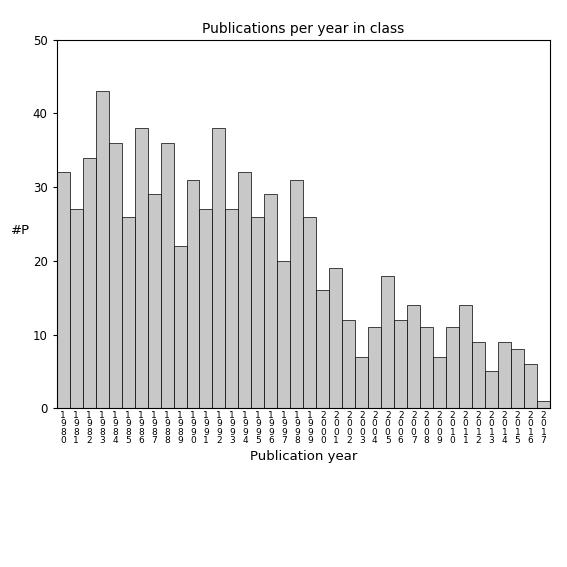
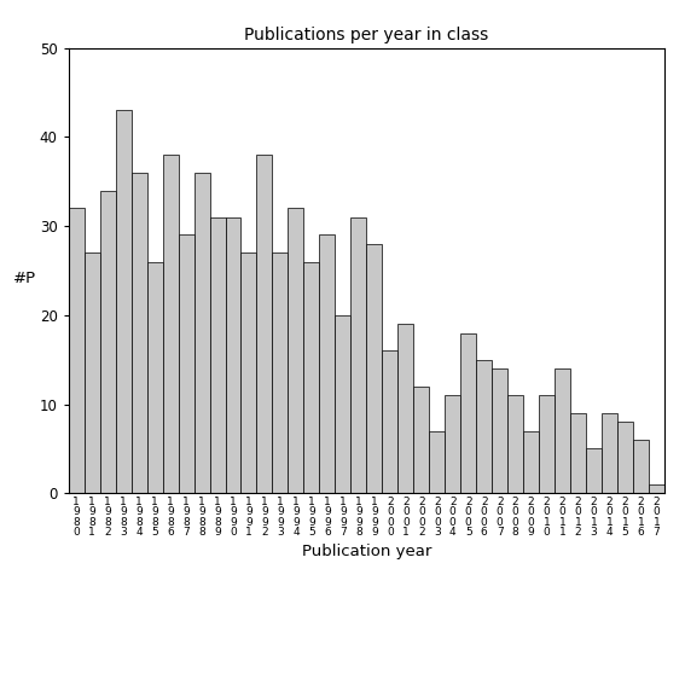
1 9 8 9: 22 -> 31
1 9 9 9: 26 -> 28
2 0 0 6: 12 -> 15
